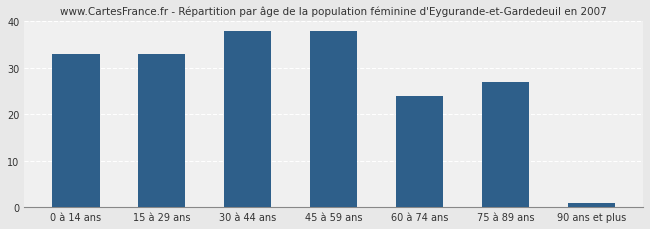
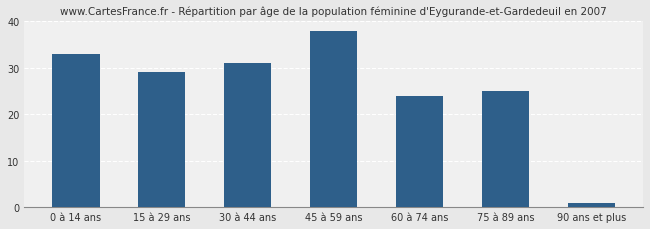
15 à 29 ans: 33 -> 29
30 à 44 ans: 38 -> 31
75 à 89 ans: 27 -> 25
